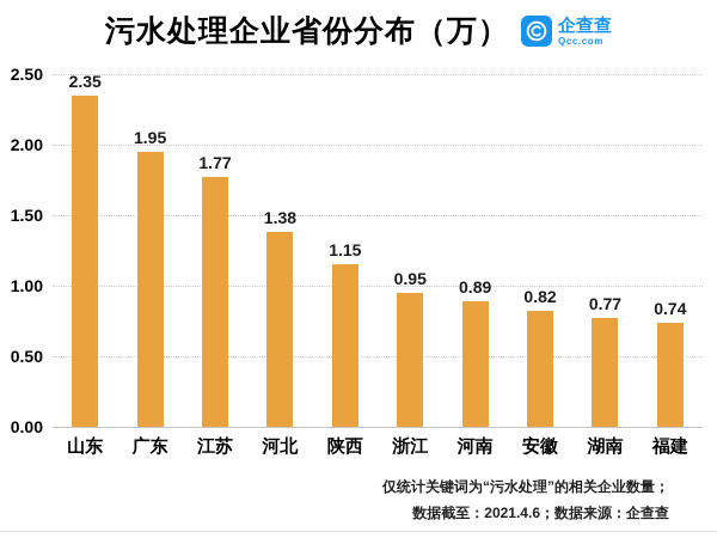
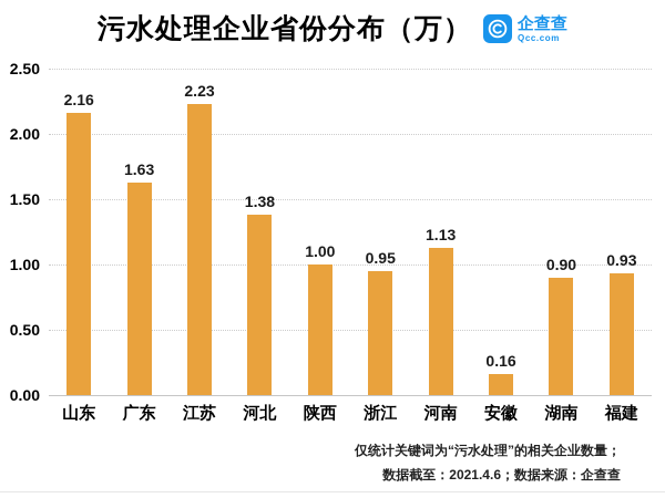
山东: 2.35 -> 2.16
广东: 1.95 -> 1.63
江苏: 1.77 -> 2.23
陕西: 1.15 -> 1.00
河南: 0.89 -> 1.13
安徽: 0.82 -> 0.16
湖南: 0.77 -> 0.90
福建: 0.74 -> 0.93
